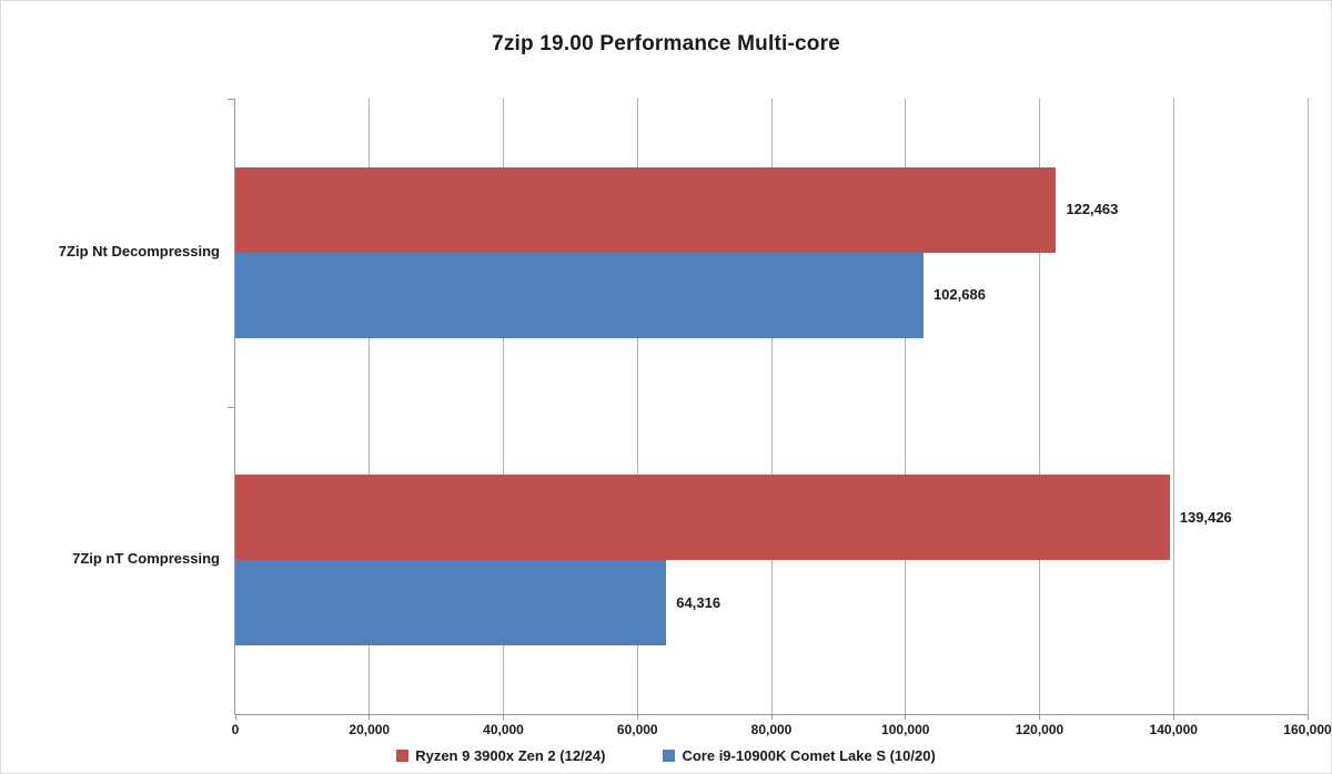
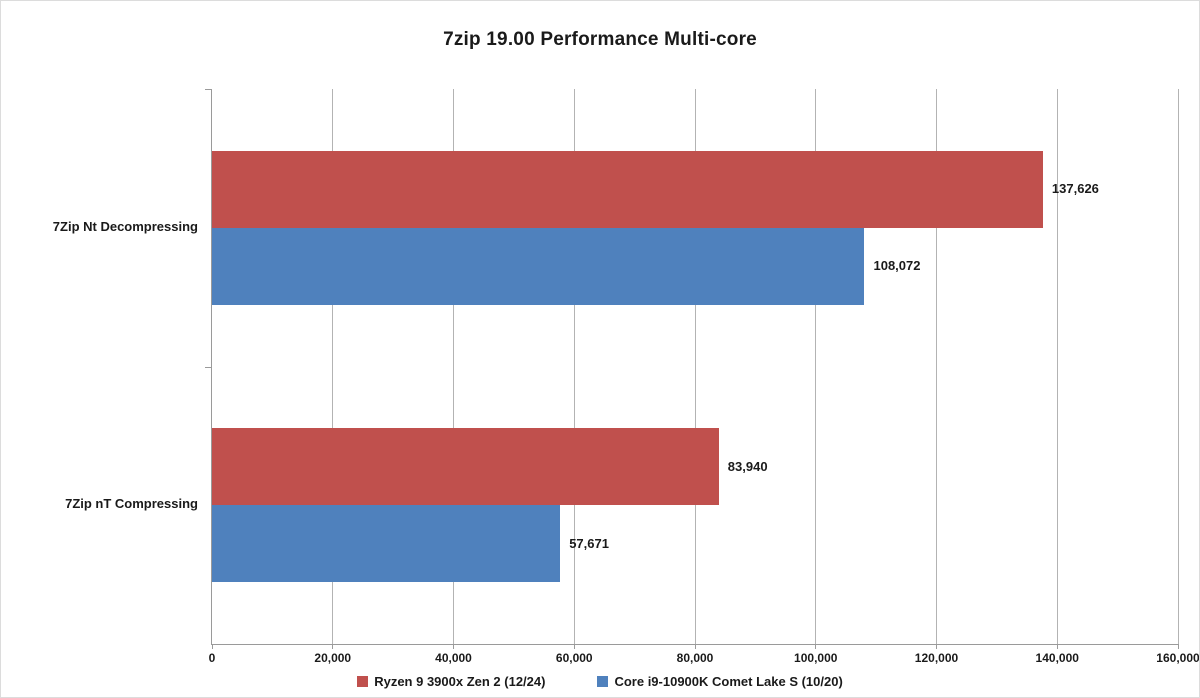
Ryzen 9 3900x Zen 2 (12/24)/7Zip Nt Decompressing: 122,463 -> 137,626
Core i9-10900K Comet Lake S (10/20)/7Zip Nt Decompressing: 102,686 -> 108,072
Ryzen 9 3900x Zen 2 (12/24)/7Zip nT Compressing: 139,426 -> 83,940
Core i9-10900K Comet Lake S (10/20)/7Zip nT Compressing: 64,316 -> 57,671
